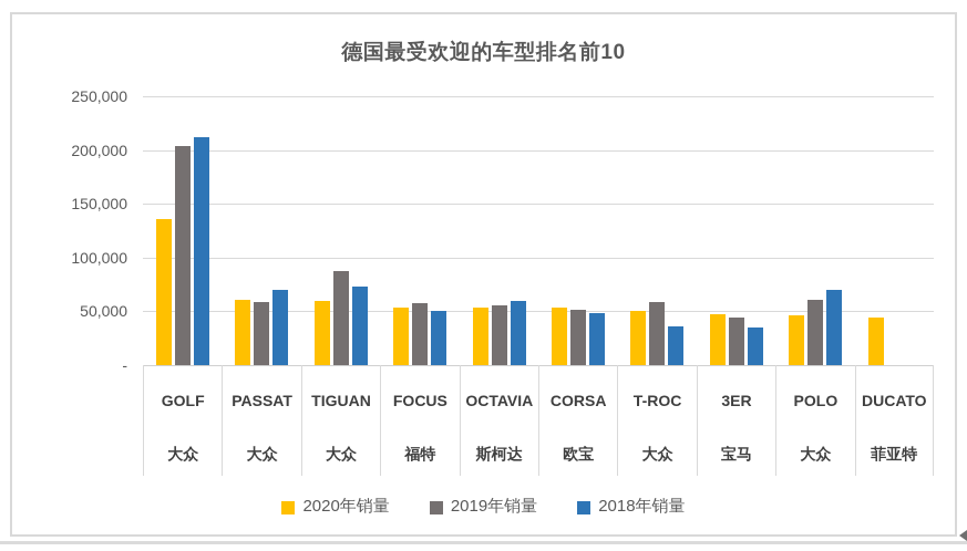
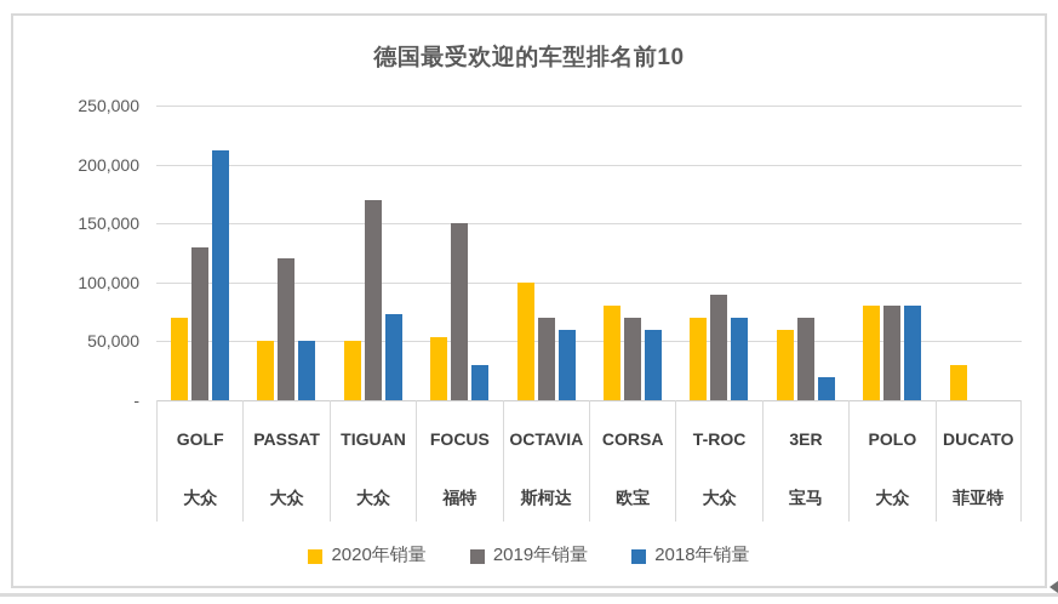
2020年销量/GOLF: 140000 -> 70000
2019年销量/GOLF: 200000 -> 130000
2020年销量/PASSAT: 60000 -> 50000
2019年销量/PASSAT: 60000 -> 120000
2018年销量/PASSAT: 70000 -> 50000
2020年销量/TIGUAN: 60000 -> 50000
2019年销量/TIGUAN: 90000 -> 170000
2019年销量/FOCUS: 60000 -> 150000
2018年销量/FOCUS: 50000 -> 30000
2020年销量/OCTAVIA: 50000 -> 100000
2019年销量/OCTAVIA: 60000 -> 70000
2020年销量/CORSA: 50000 -> 80000
2019年销量/CORSA: 50000 -> 70000
2018年销量/CORSA: 50000 -> 60000
2020年销量/T-ROC: 50000 -> 70000
2019年销量/T-ROC: 60000 -> 90000
2018年销量/T-ROC: 40000 -> 70000
2020年销量/3ER: 50000 -> 60000
2019年销量/3ER: 40000 -> 70000
2018年销量/3ER: 40000 -> 20000
2020年销量/POLO: 50000 -> 80000
2019年销量/POLO: 60000 -> 80000
2018年销量/POLO: 70000 -> 80000
2020年销量/DUCATO: 40000 -> 30000
